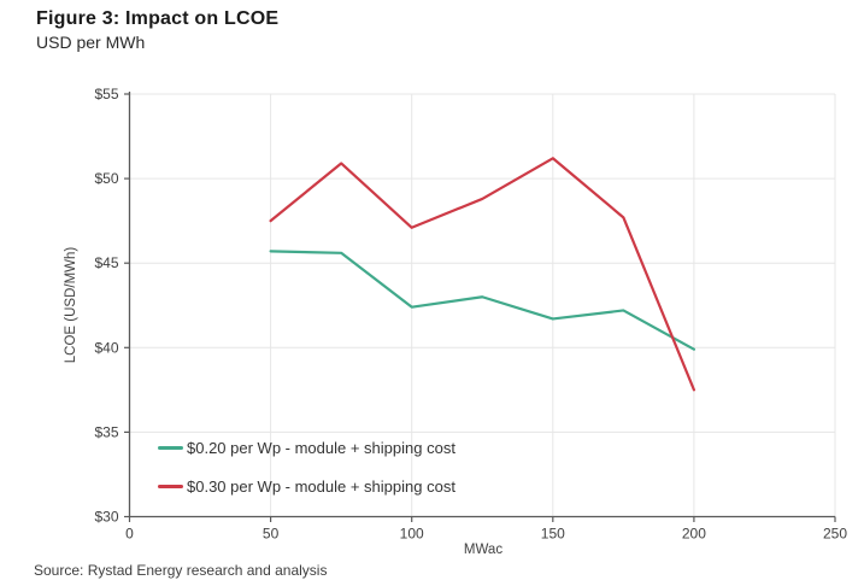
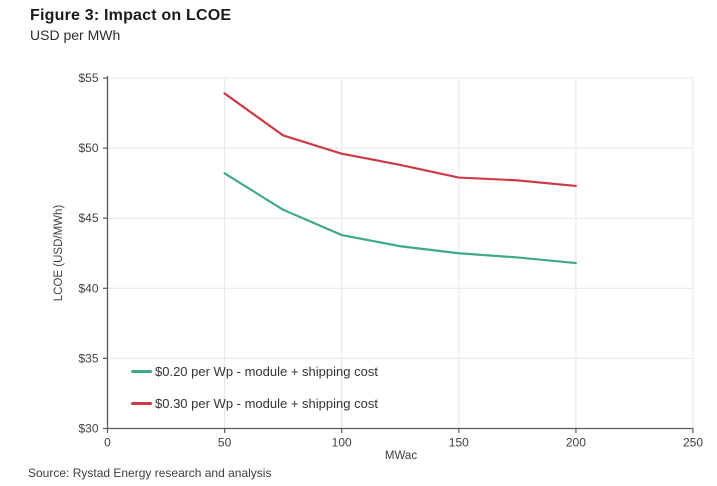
$0.20 per Wp - module + shipping cost/50: $45.7 -> $48.2
$0.30 per Wp - module + shipping cost/50: $47.5 -> $53.9
$0.20 per Wp - module + shipping cost/100: $42.4 -> $43.8
$0.30 per Wp - module + shipping cost/100: $47.1 -> $49.6
$0.20 per Wp - module + shipping cost/150: $41.7 -> $42.5
$0.30 per Wp - module + shipping cost/150: $51.2 -> $47.9
$0.20 per Wp - module + shipping cost/200: $39.9 -> $41.8
$0.30 per Wp - module + shipping cost/200: $37.5 -> $47.3
